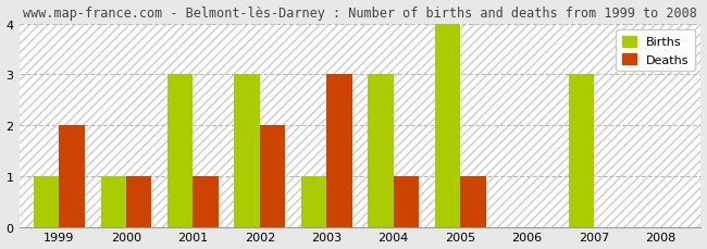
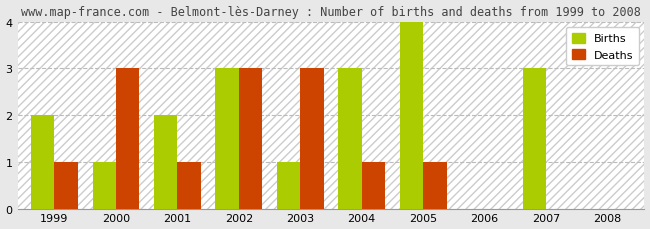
Births/1999: 1 -> 2
Deaths/1999: 2 -> 1
Deaths/2000: 1 -> 3
Births/2001: 3 -> 2
Deaths/2002: 2 -> 3
